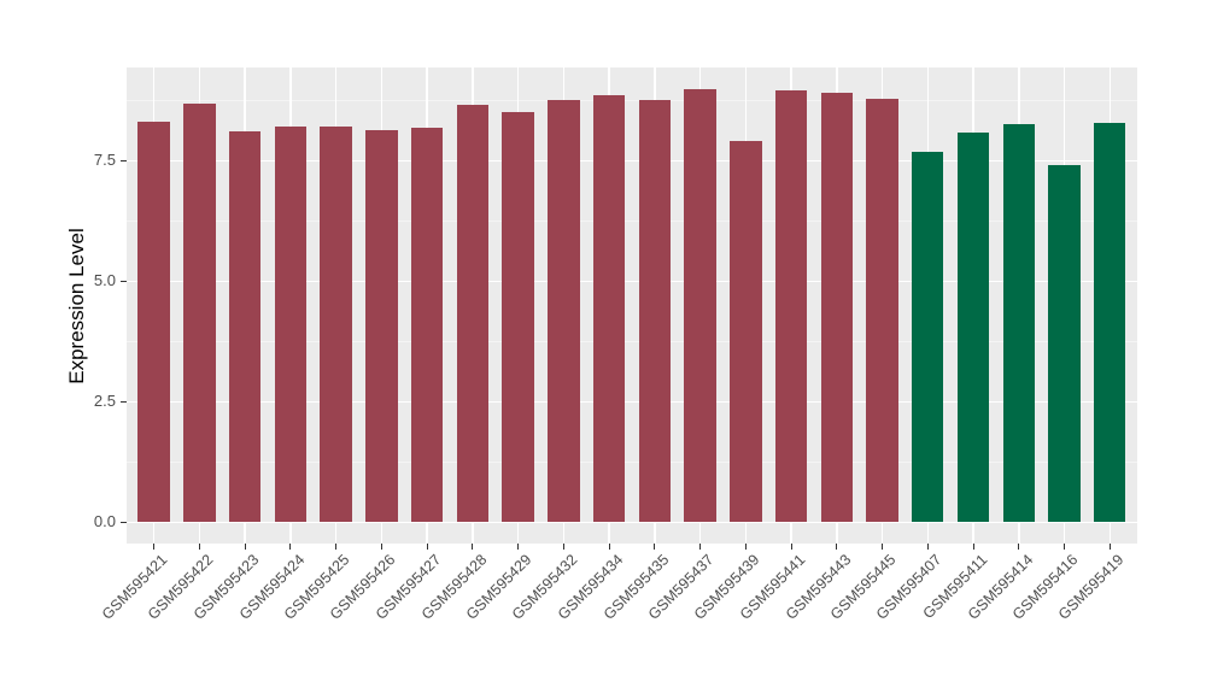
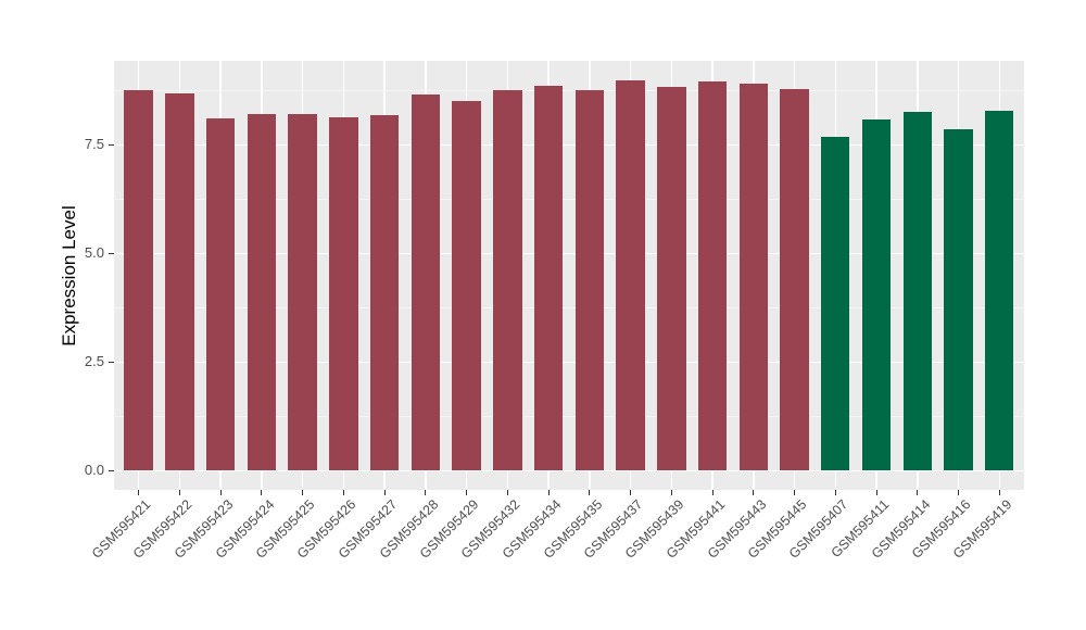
GSM595421: 8.3 -> 8.8
GSM595439: 7.9 -> 8.8
GSM595416: 7.4 -> 7.9
